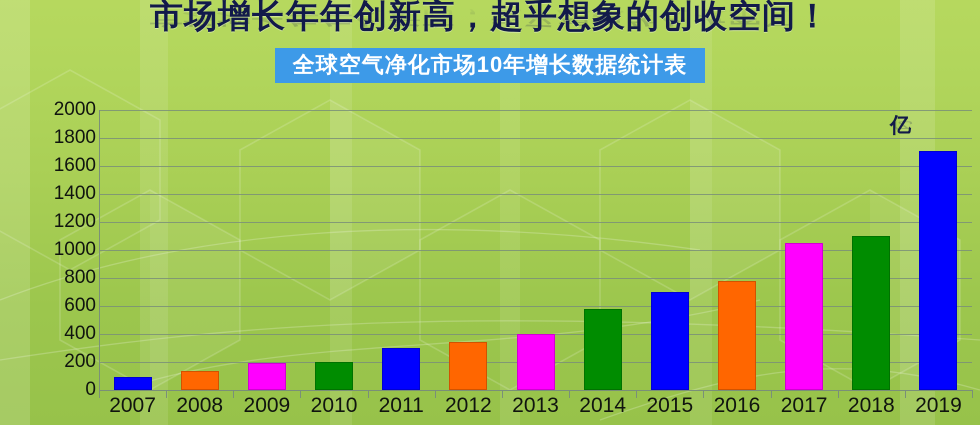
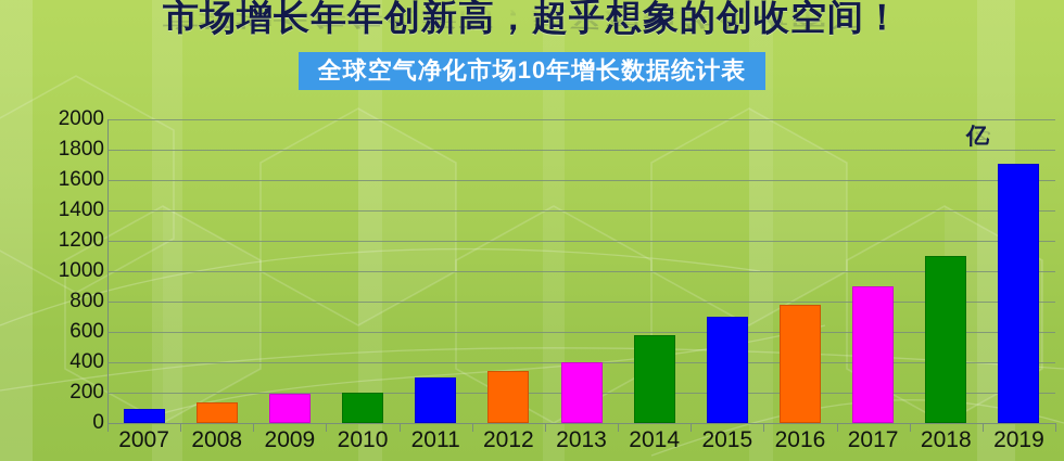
2017: 1050 -> 900
